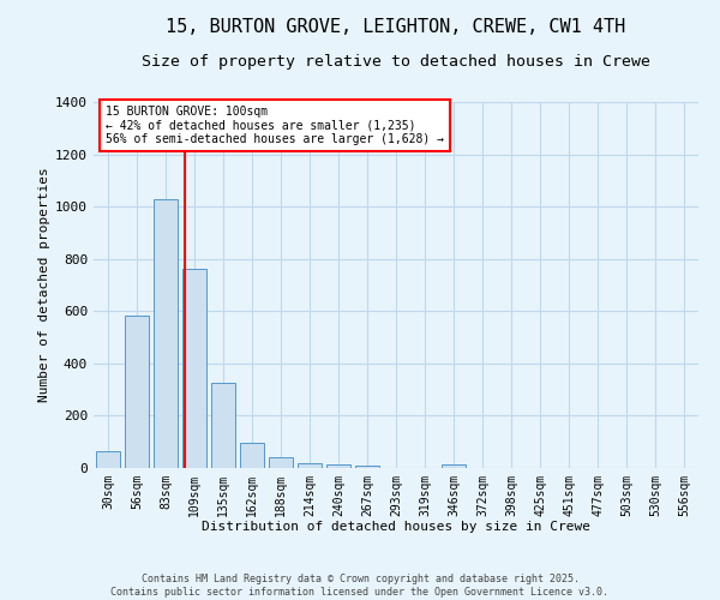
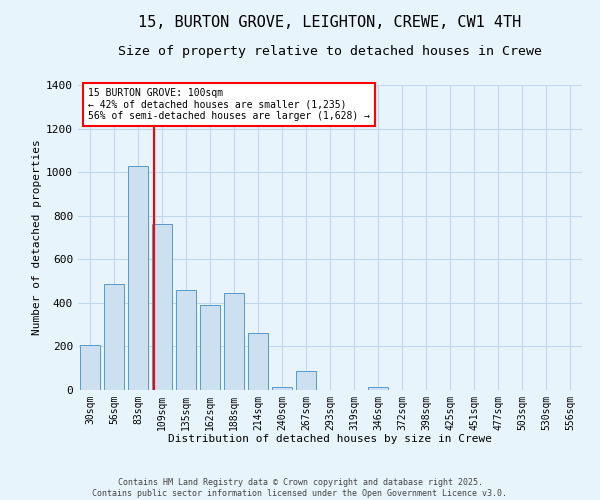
30sqm: 65 -> 205
56sqm: 585 -> 485
135sqm: 325 -> 460
162sqm: 95 -> 390
188sqm: 40 -> 445
214sqm: 20 -> 260
267sqm: 10 -> 85
